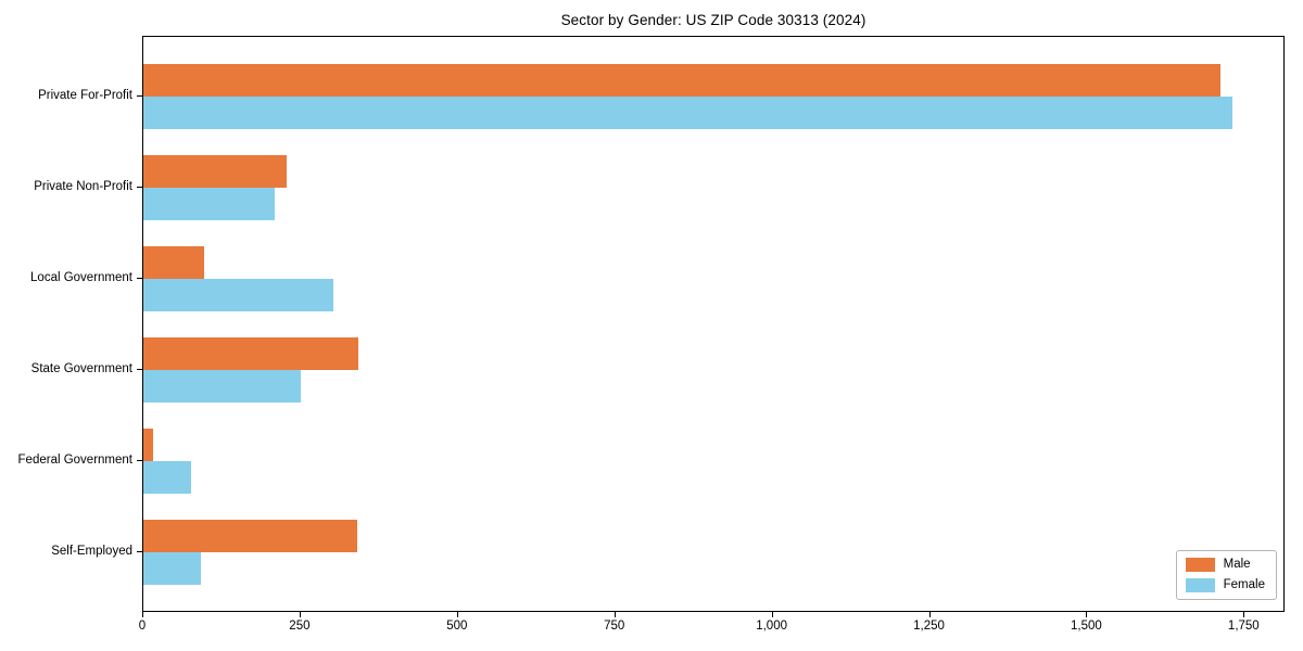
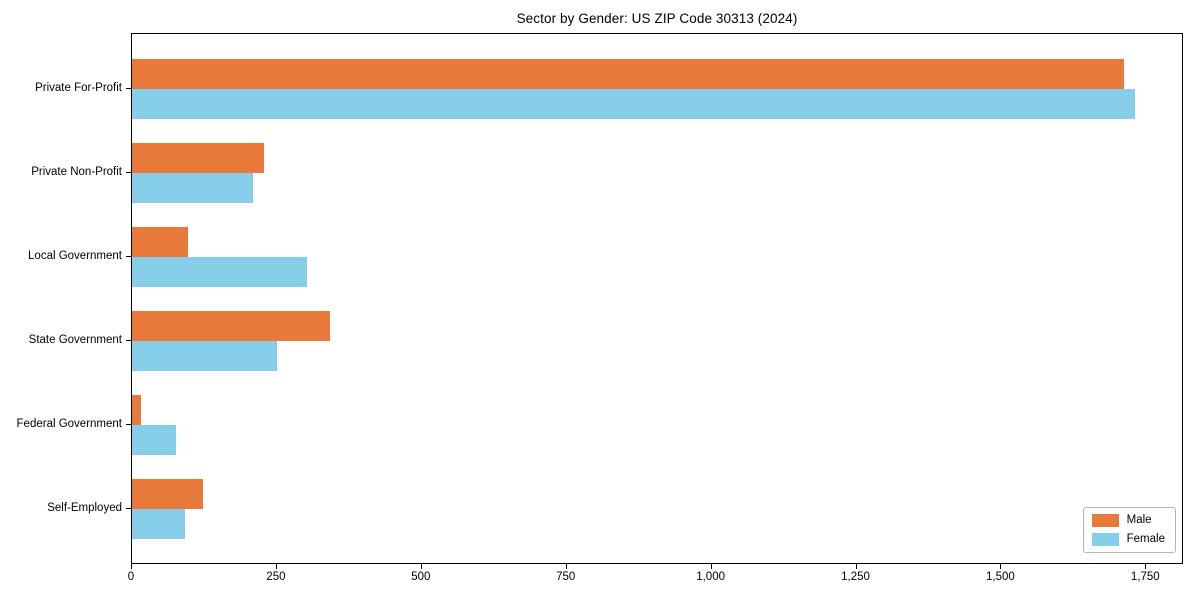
Male/Self-Employed: 340 -> 120
